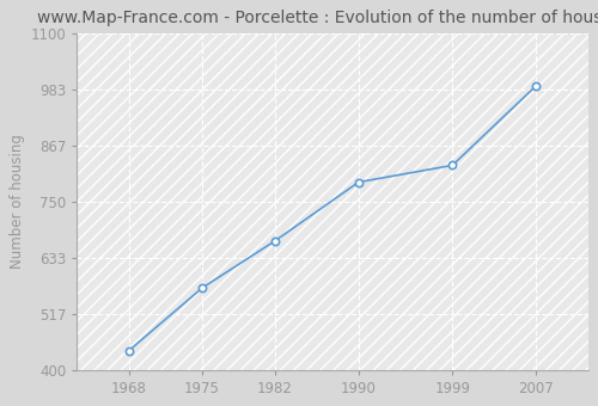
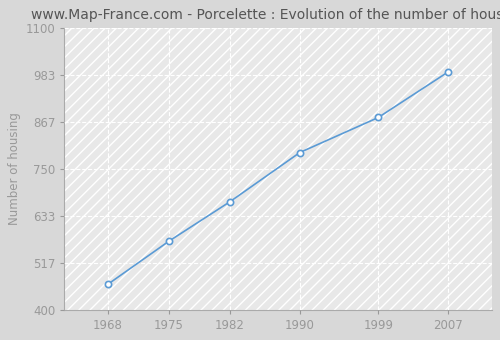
1968: 440 -> 463
1999: 825 -> 877
